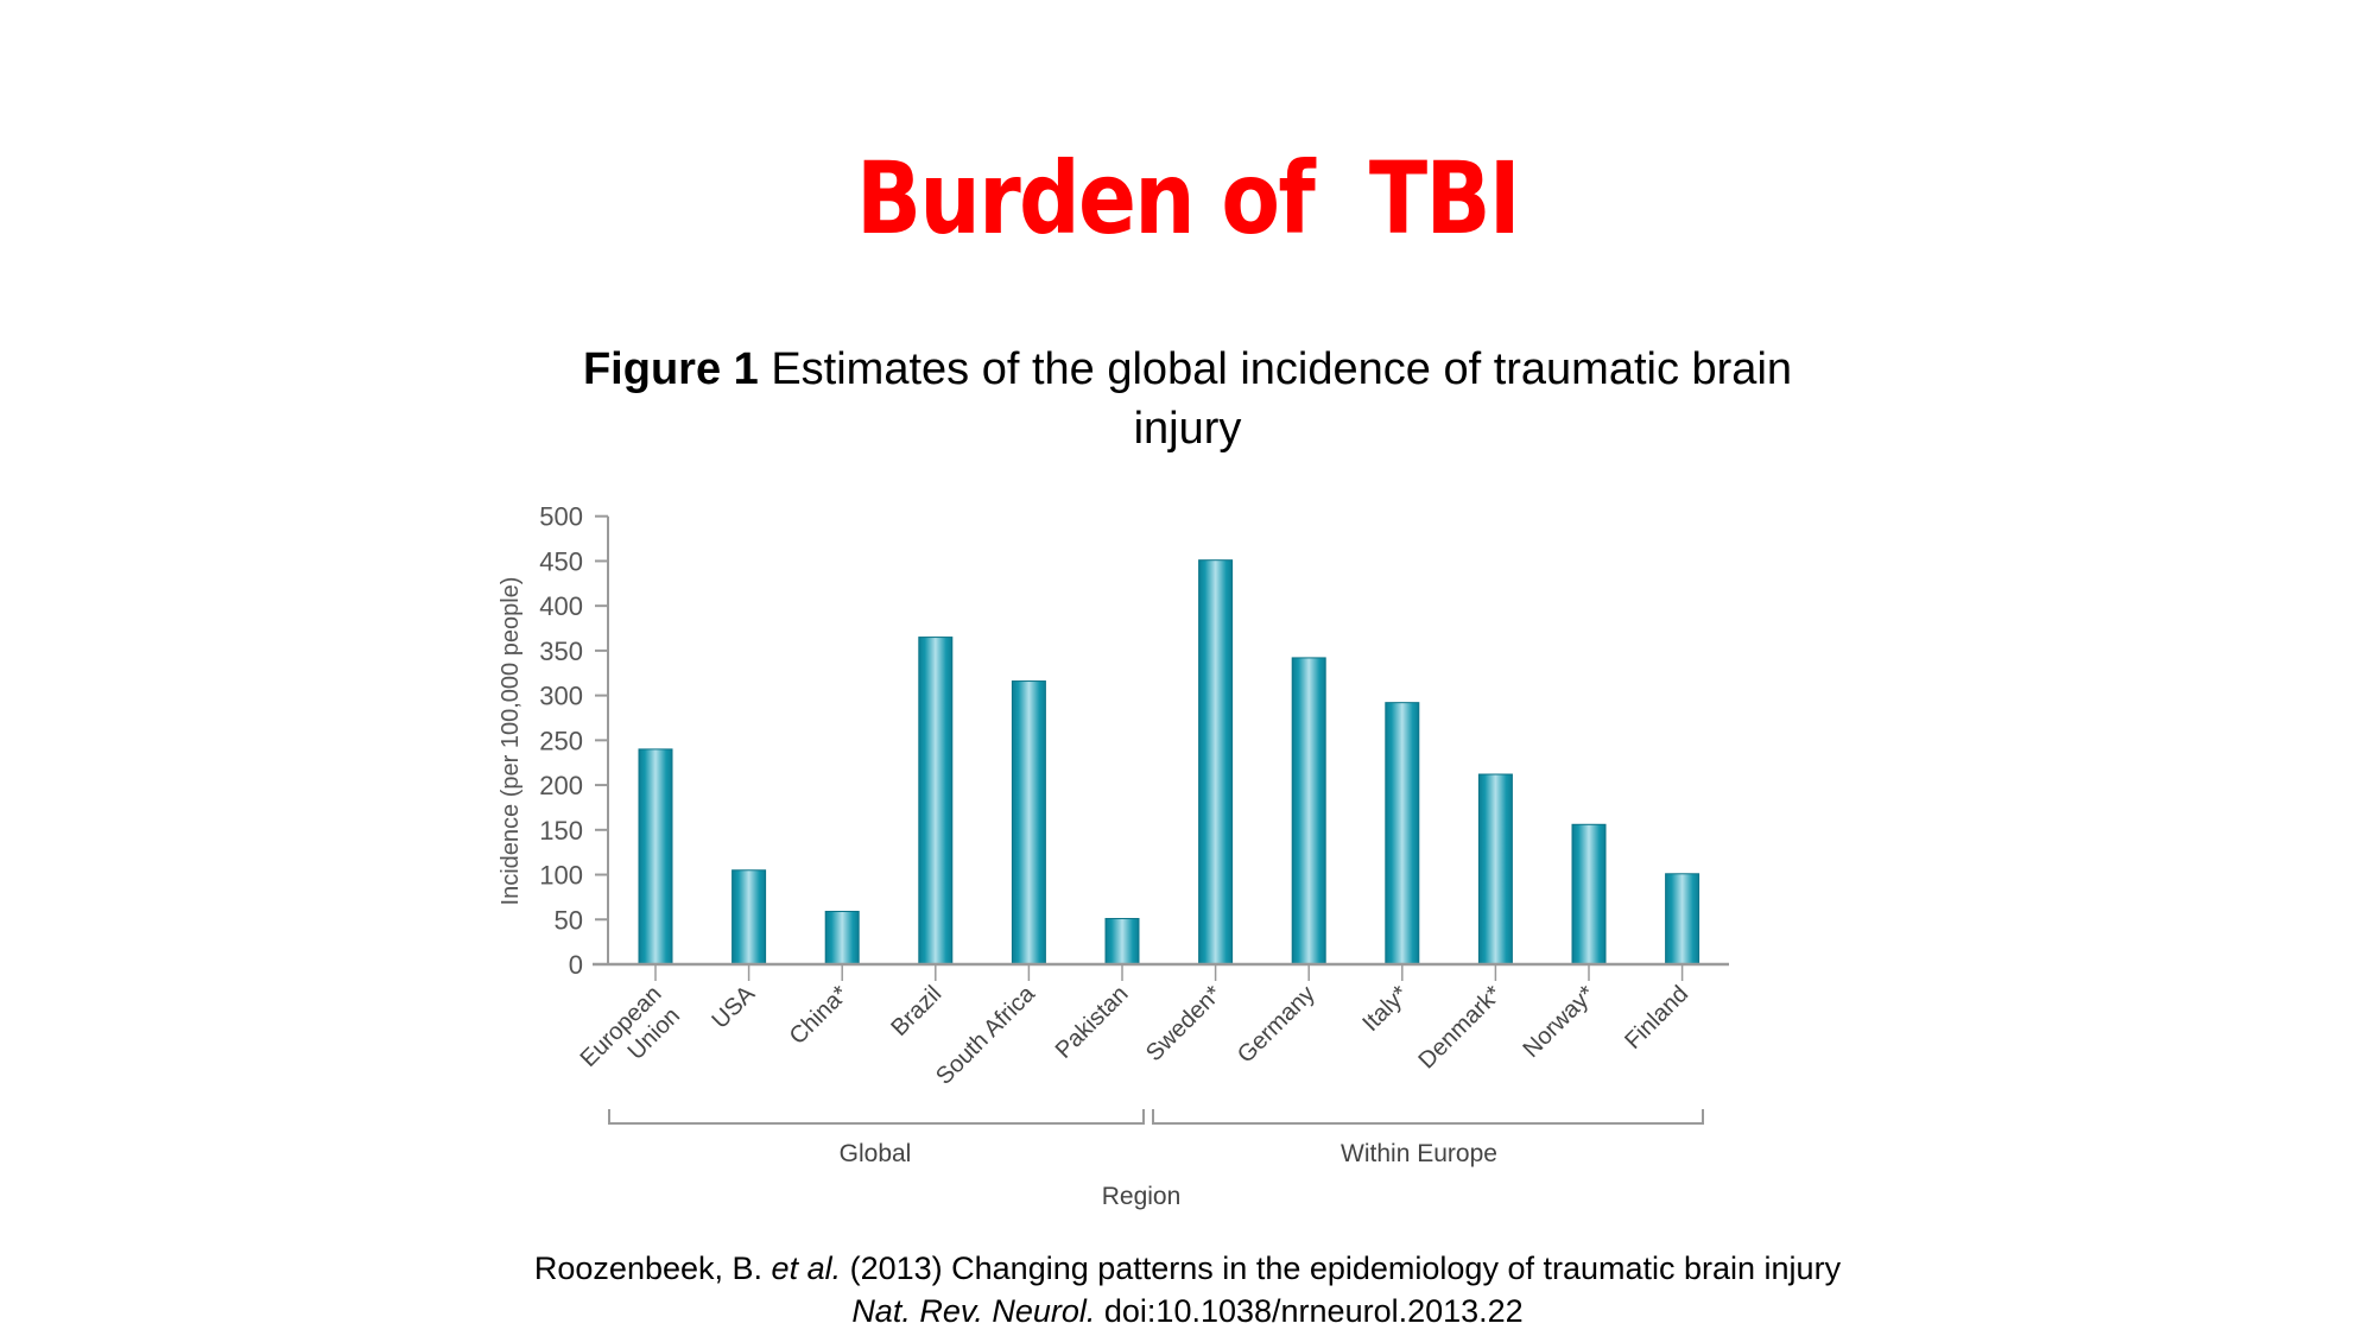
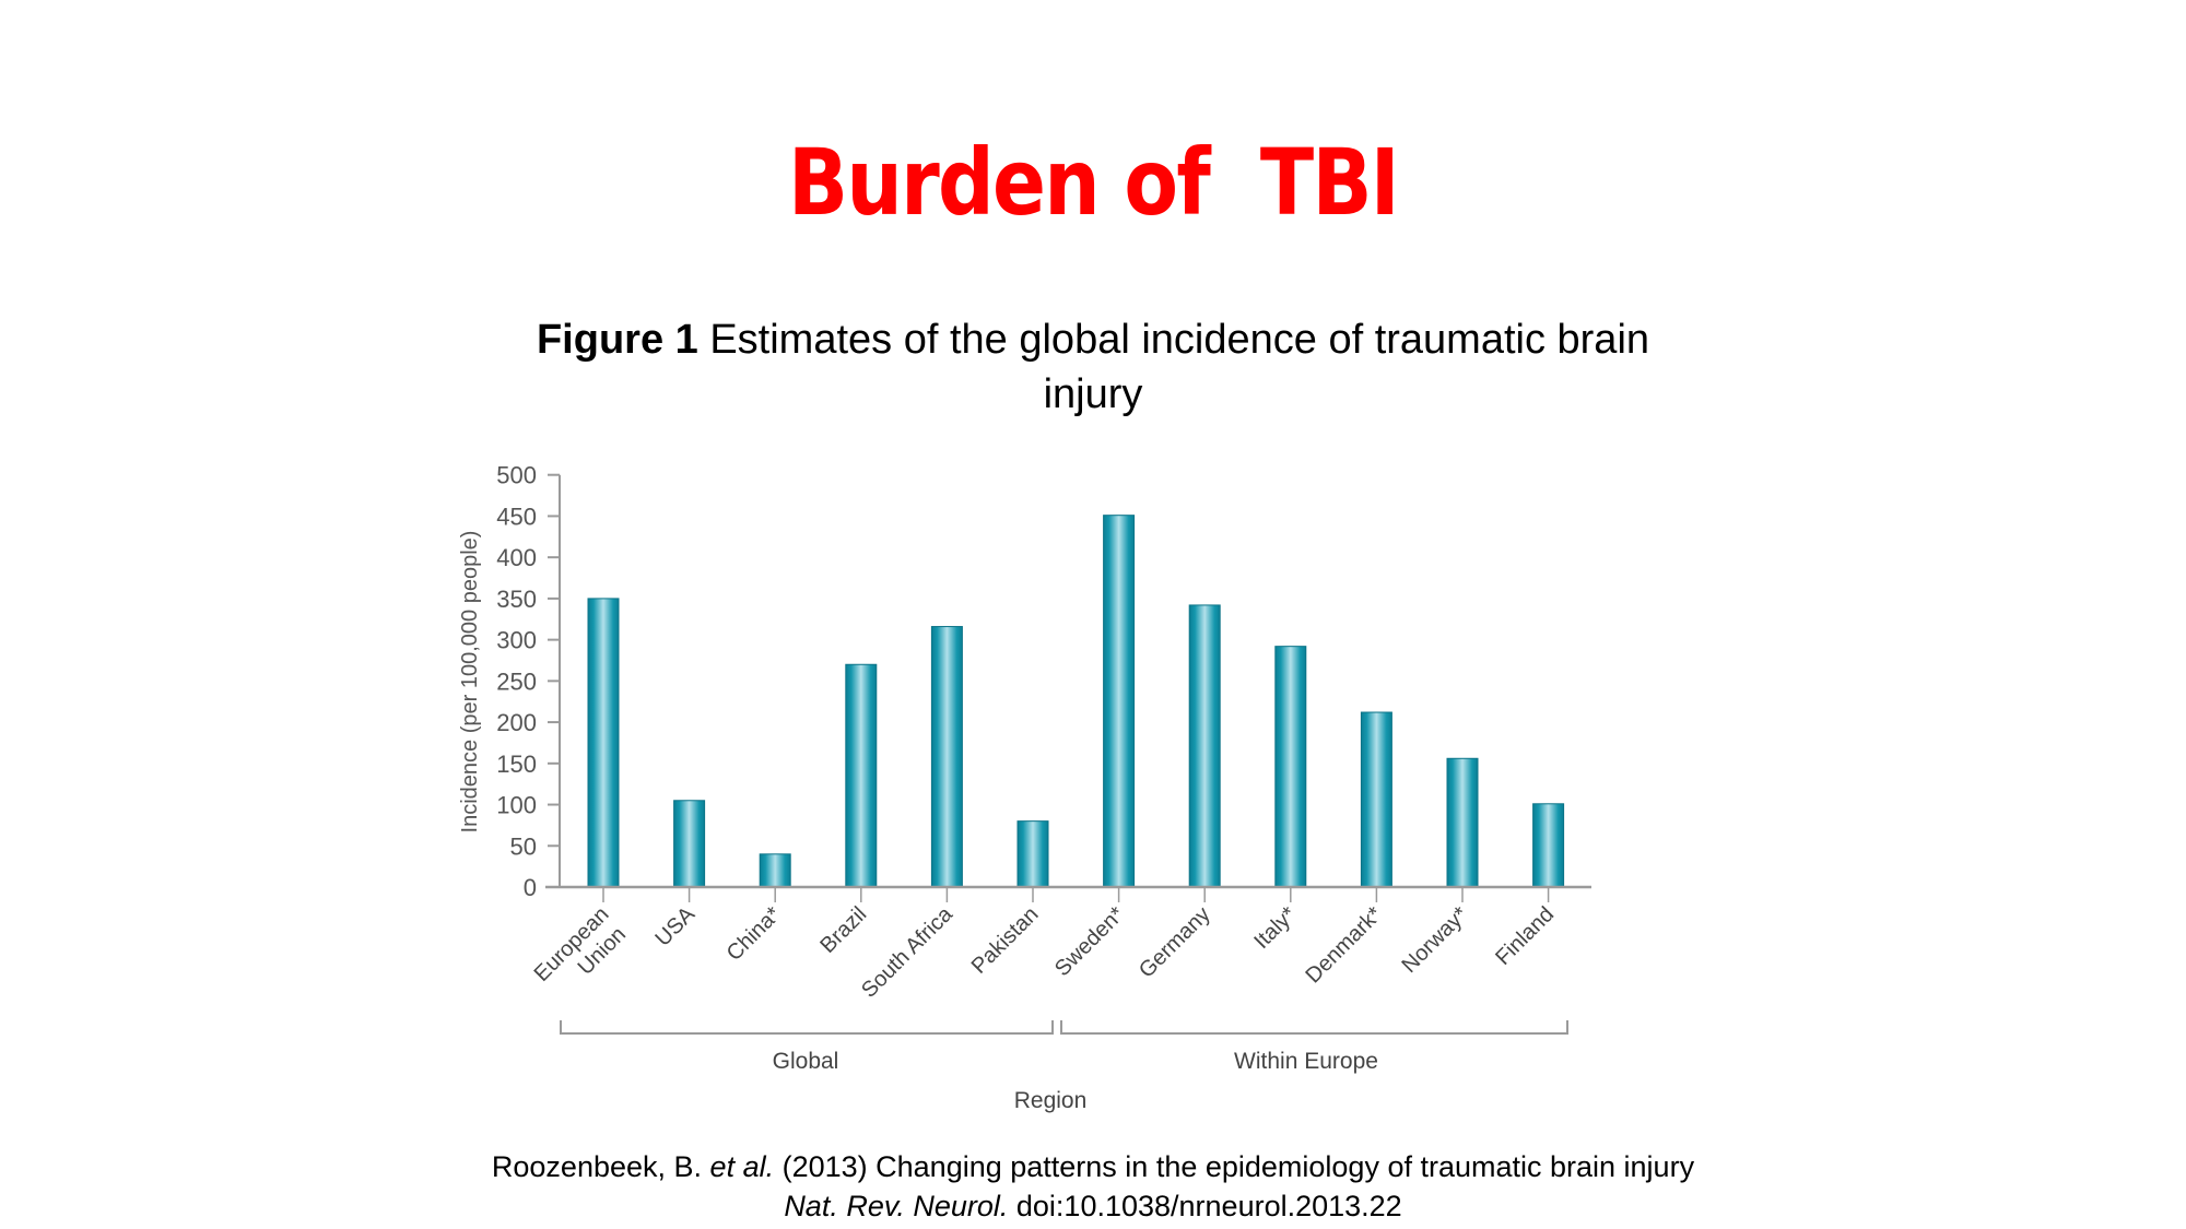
European Union: 240 -> 350
China*: 60 -> 40
Brazil: 360 -> 270
Pakistan: 50 -> 80
